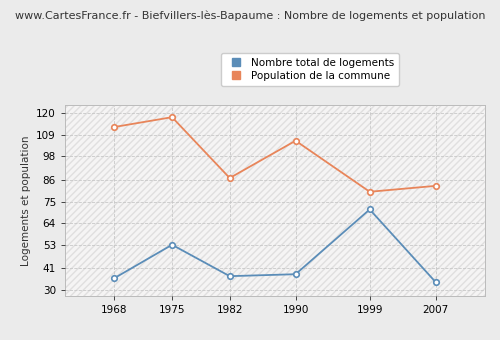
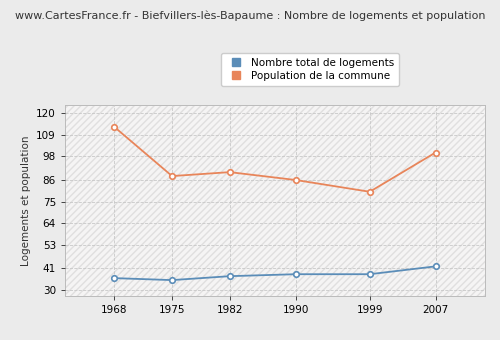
Nombre total de logements/1975: 53 -> 35
Population de la commune/1975: 118 -> 88
Population de la commune/1982: 87 -> 90
Population de la commune/1990: 106 -> 86
Nombre total de logements/1999: 71 -> 38
Nombre total de logements/2007: 34 -> 42
Population de la commune/2007: 83 -> 100
